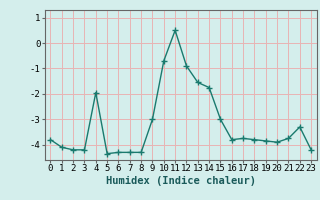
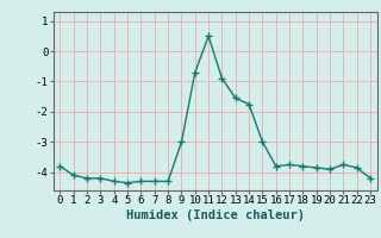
4: -1.95 -> -4.30
22: -3.30 -> -3.85
